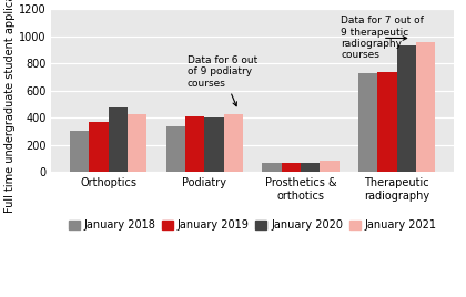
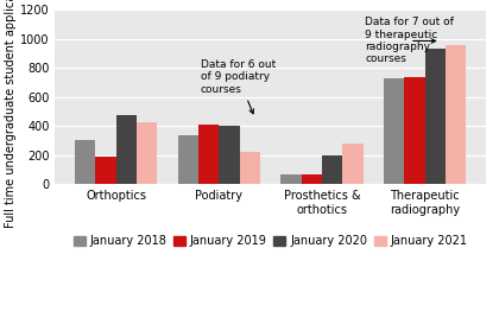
January 2019/Orthoptics: 370 -> 190
January 2021/Podiatry: 430 -> 220
January 2020/Prosthetics & orthotics: 70 -> 200
January 2021/Prosthetics & orthotics: 80 -> 280
